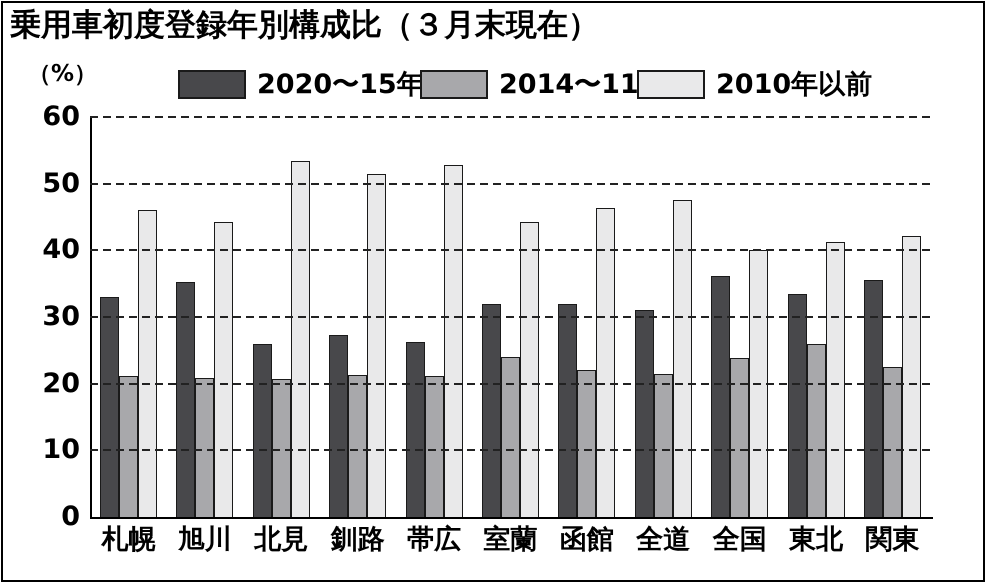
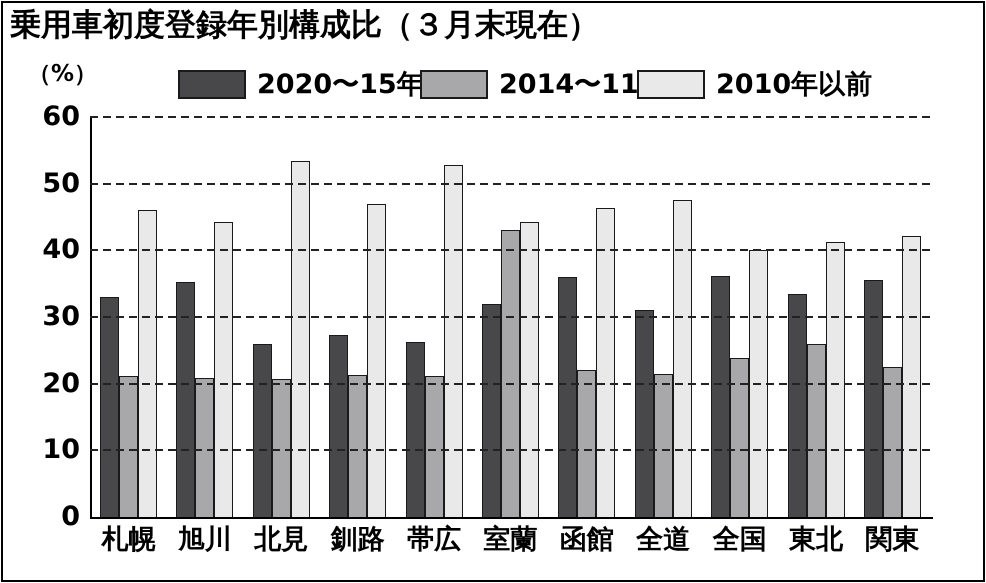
2010年以前/釧路: 52 -> 47
2014〜11年/室蘭: 24 -> 43
2020〜15年/函館: 32 -> 36
